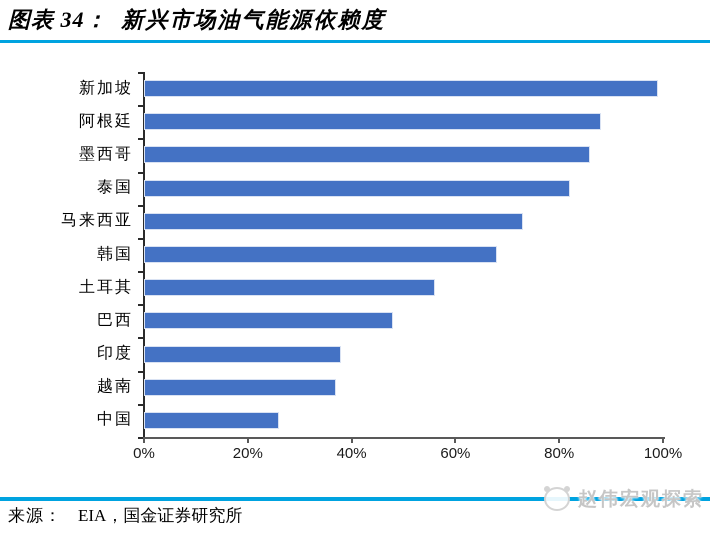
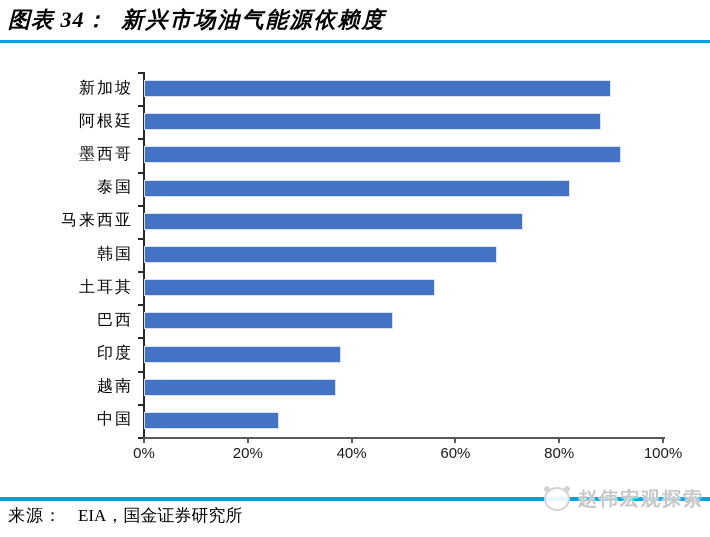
新加坡: 99% -> 90%
墨西哥: 86% -> 92%
